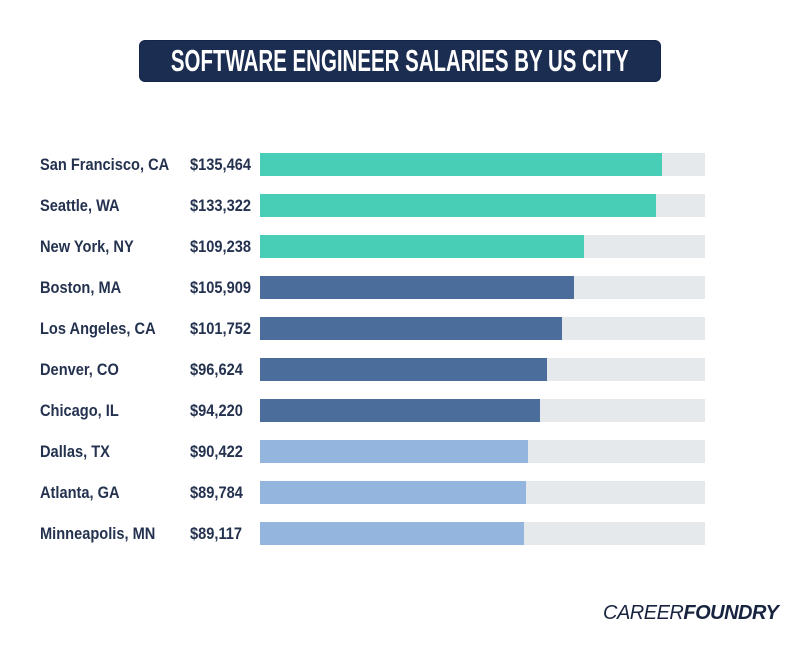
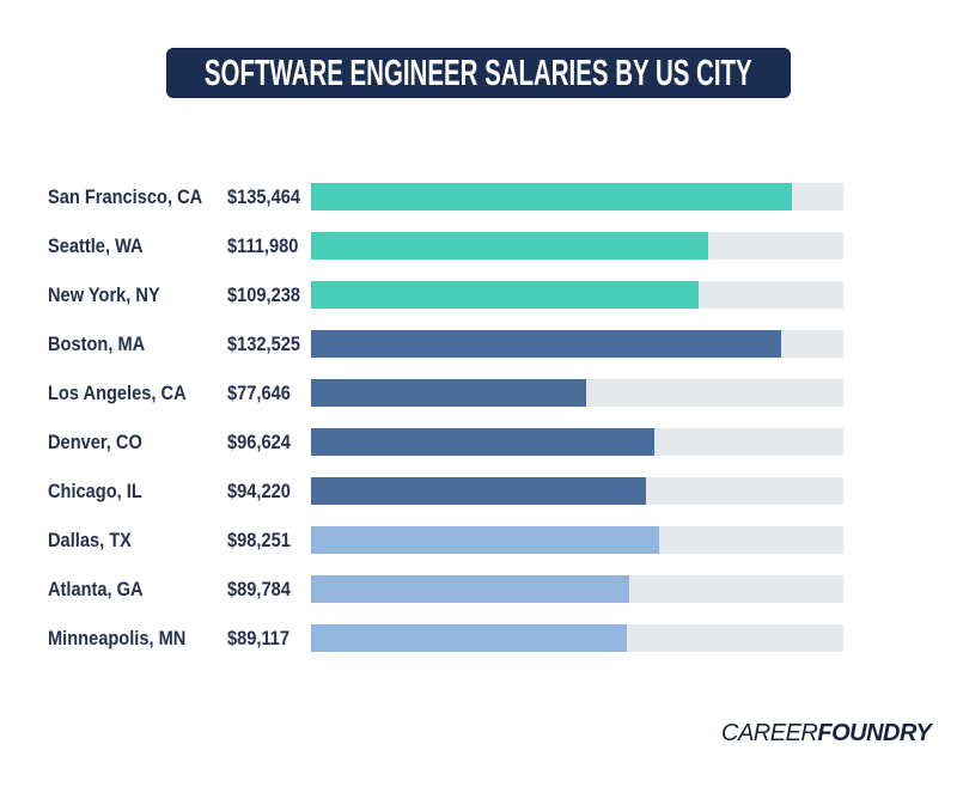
Seattle, WA: $133,322 -> $111,980
Boston, MA: $105,909 -> $132,525
Los Angeles, CA: $101,752 -> $77,646
Dallas, TX: $90,422 -> $98,251
